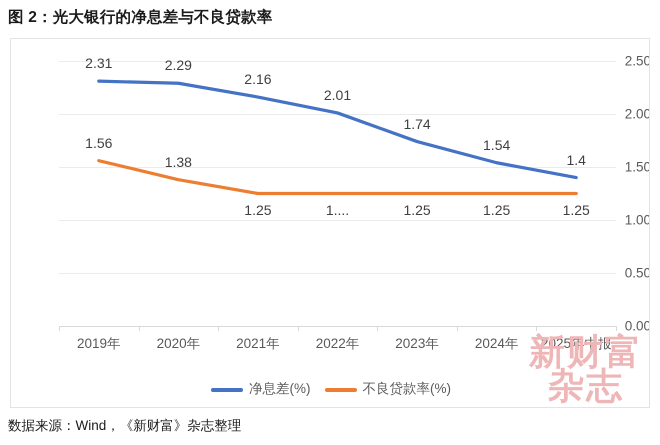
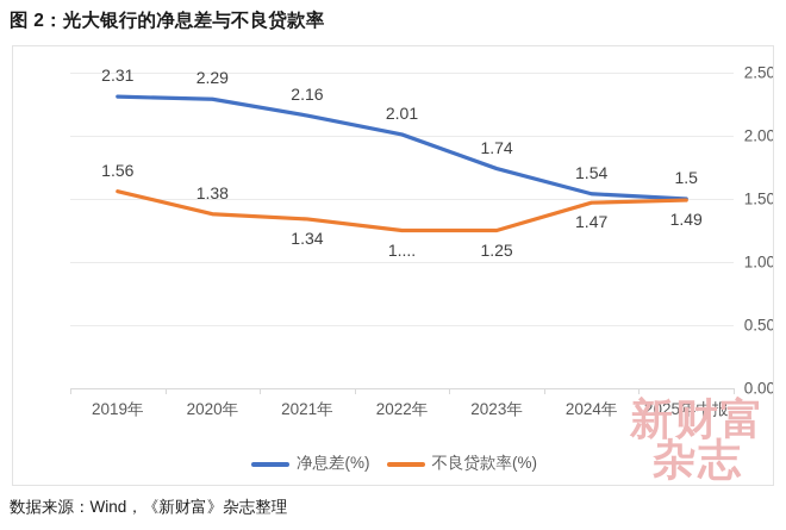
不良贷款率(%)/2021年: 1.25 -> 1.34
不良贷款率(%)/2024年: 1.25 -> 1.47
净息差(%)/2025年中报: 1.4 -> 1.5
不良贷款率(%)/2025年中报: 1.25 -> 1.49
